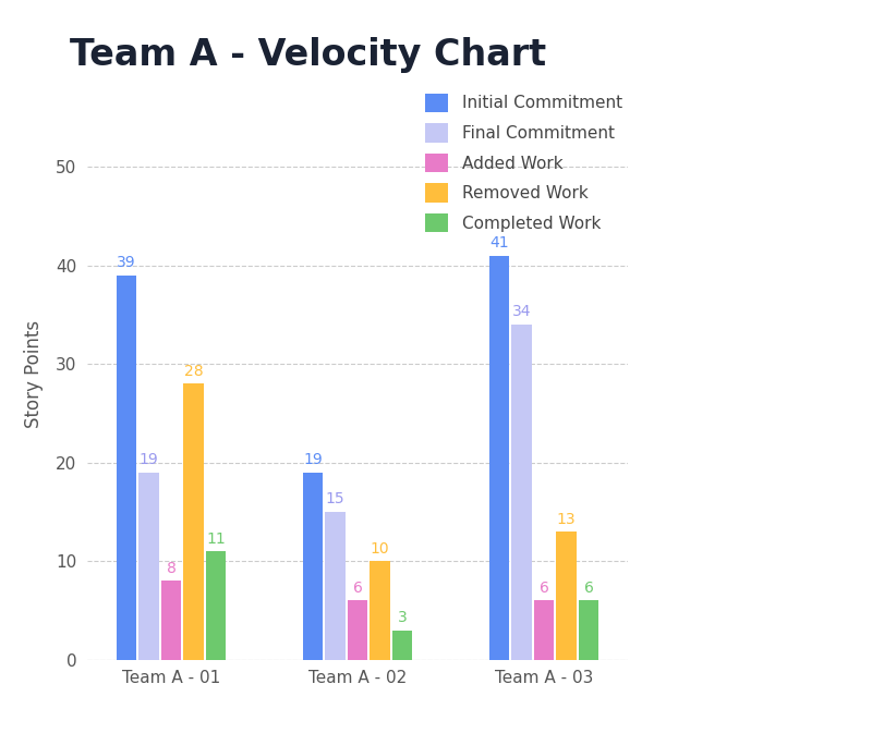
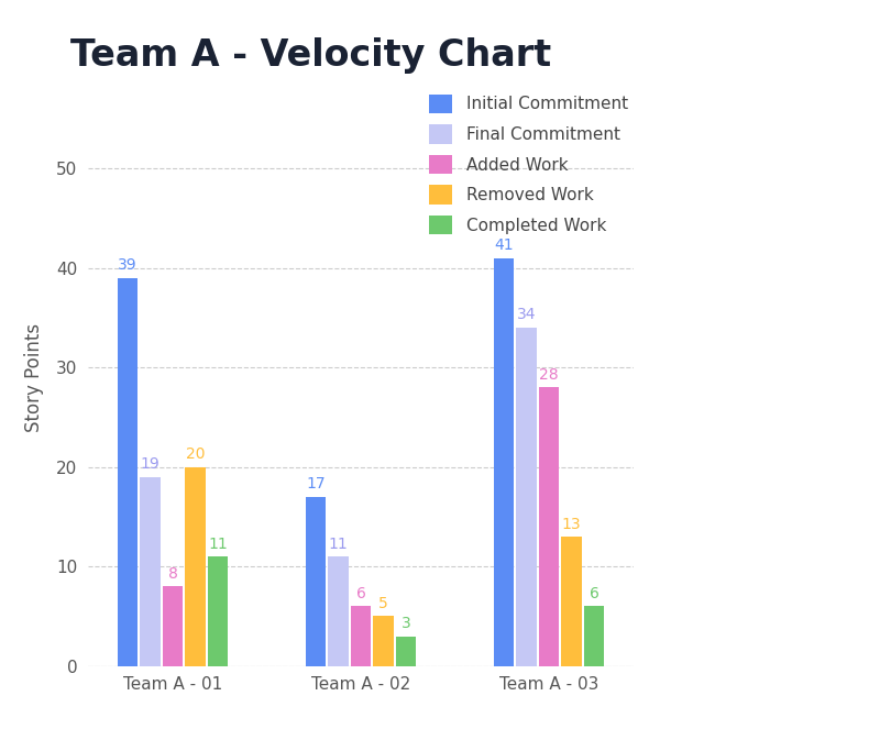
Removed Work/Team A - 01: 28 -> 20
Initial Commitment/Team A - 02: 19 -> 17
Final Commitment/Team A - 02: 15 -> 11
Removed Work/Team A - 02: 10 -> 5
Added Work/Team A - 03: 6 -> 28
